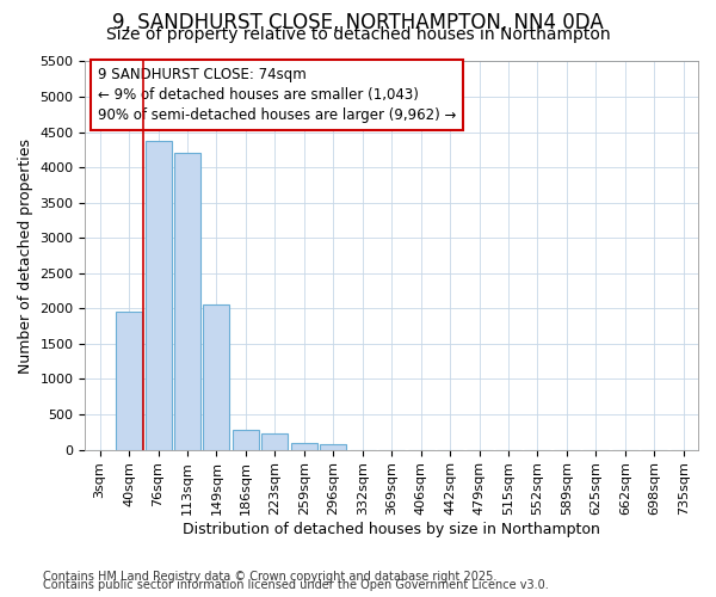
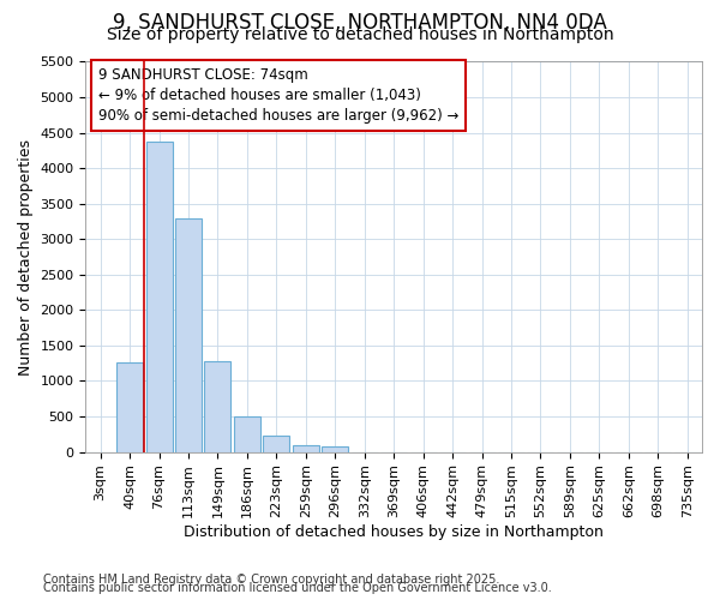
40sqm: 1960 -> 1270
113sqm: 4200 -> 3300
149sqm: 2060 -> 1280
186sqm: 280 -> 500
